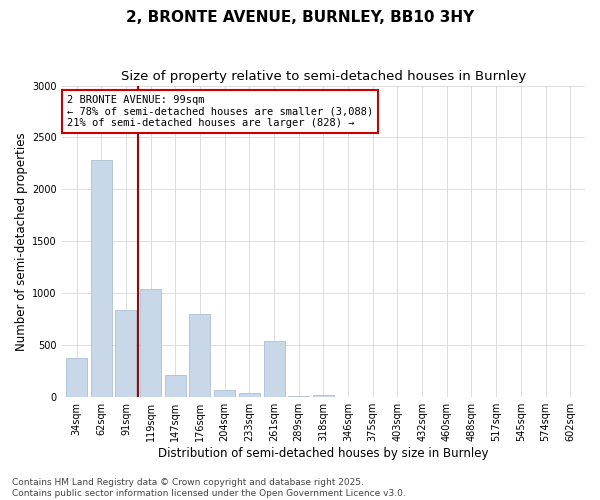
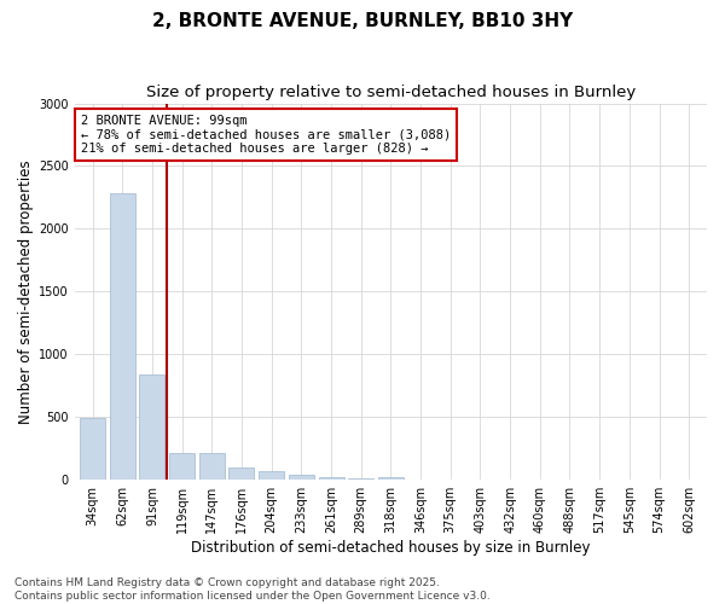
34sqm: 380 -> 490
119sqm: 1040 -> 210
176sqm: 800 -> 100
261sqm: 540 -> 20
